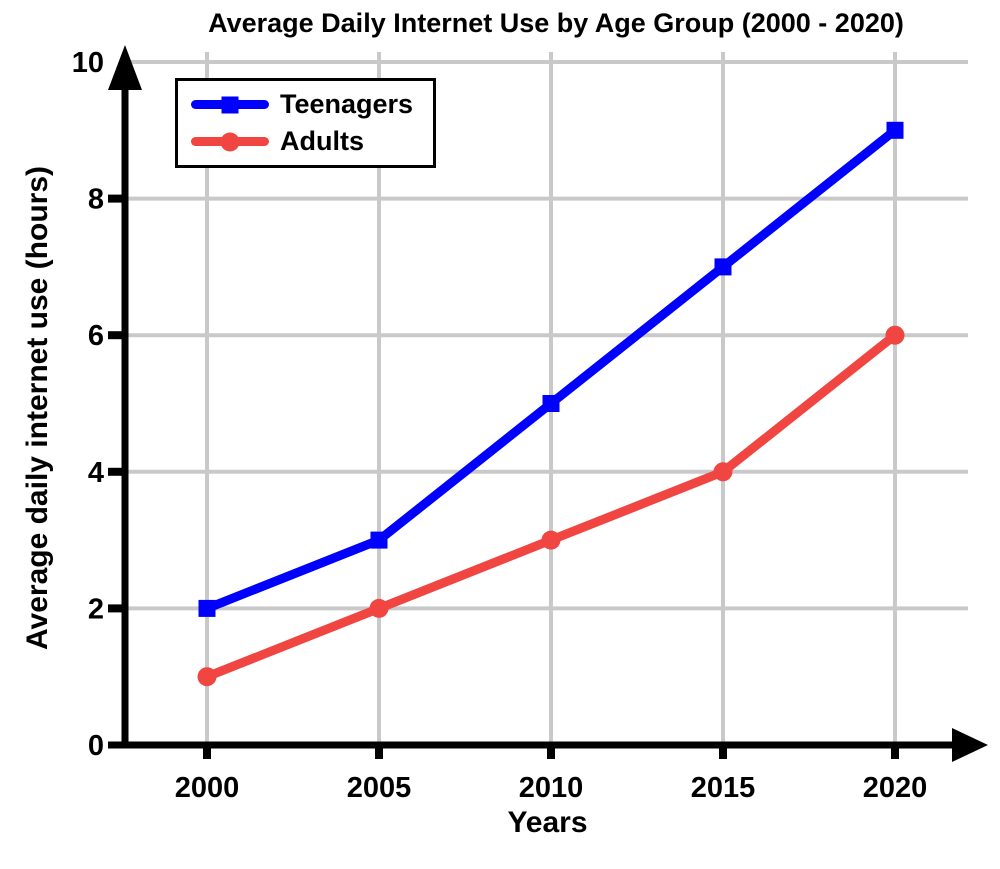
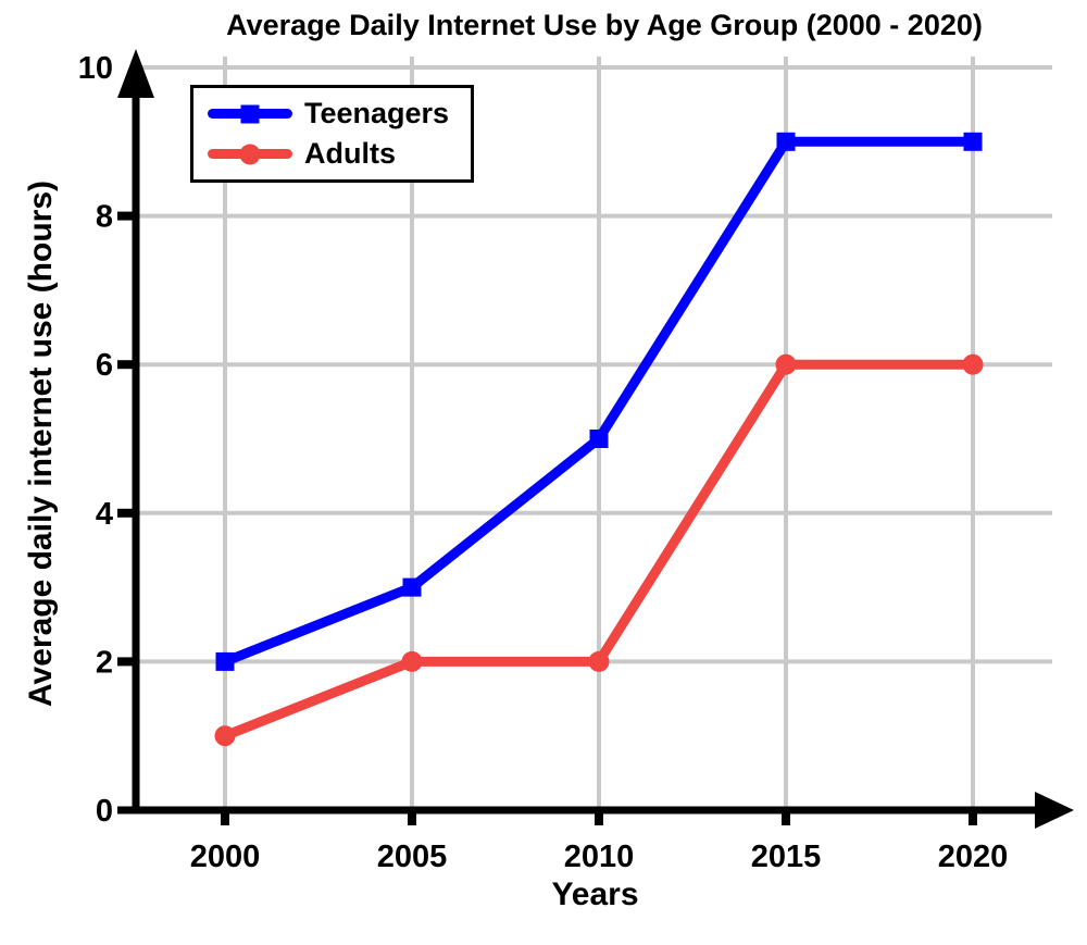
Adults/2010: 3 -> 2
Teenagers/2015: 7 -> 9
Adults/2015: 4 -> 6
